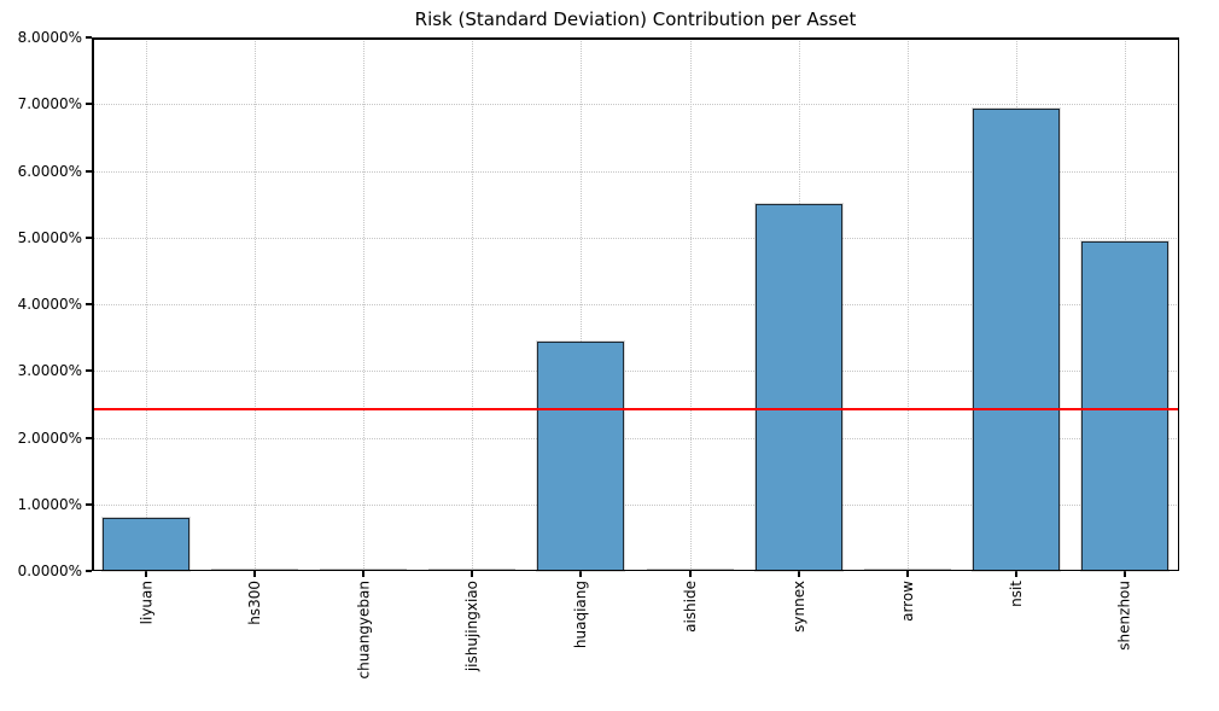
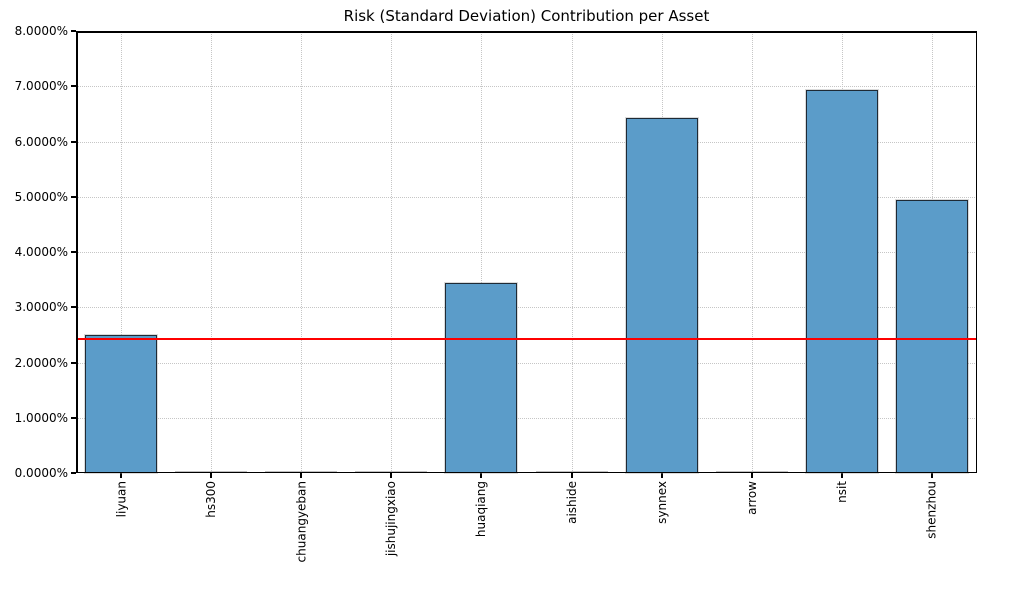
liyuan: 0.8% -> 2.5%
synnex: 5.5% -> 6.4%
